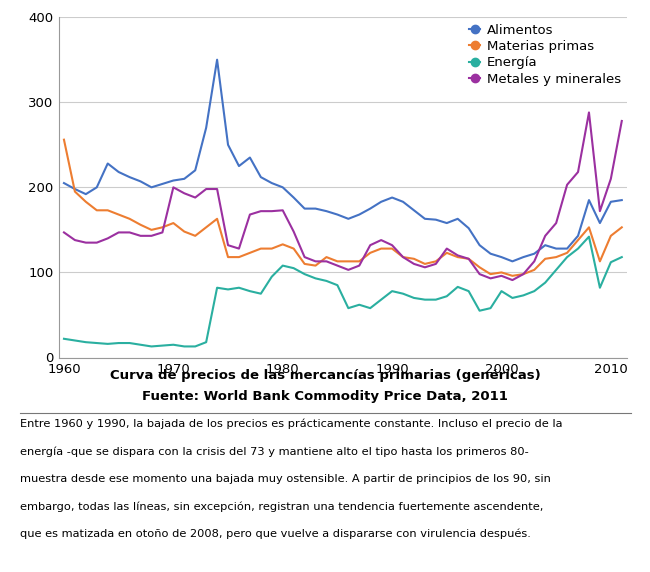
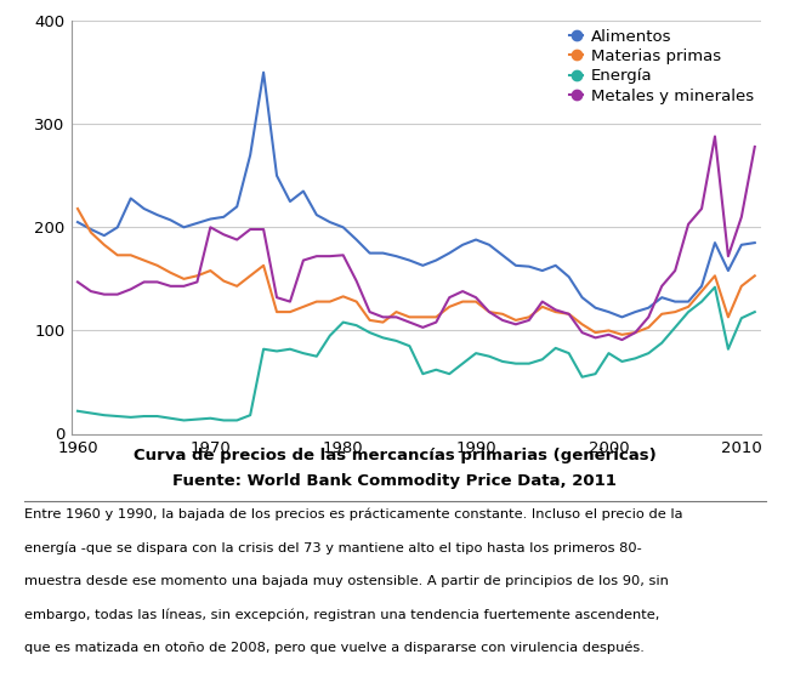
Materias primas/1960: 256 -> 218
